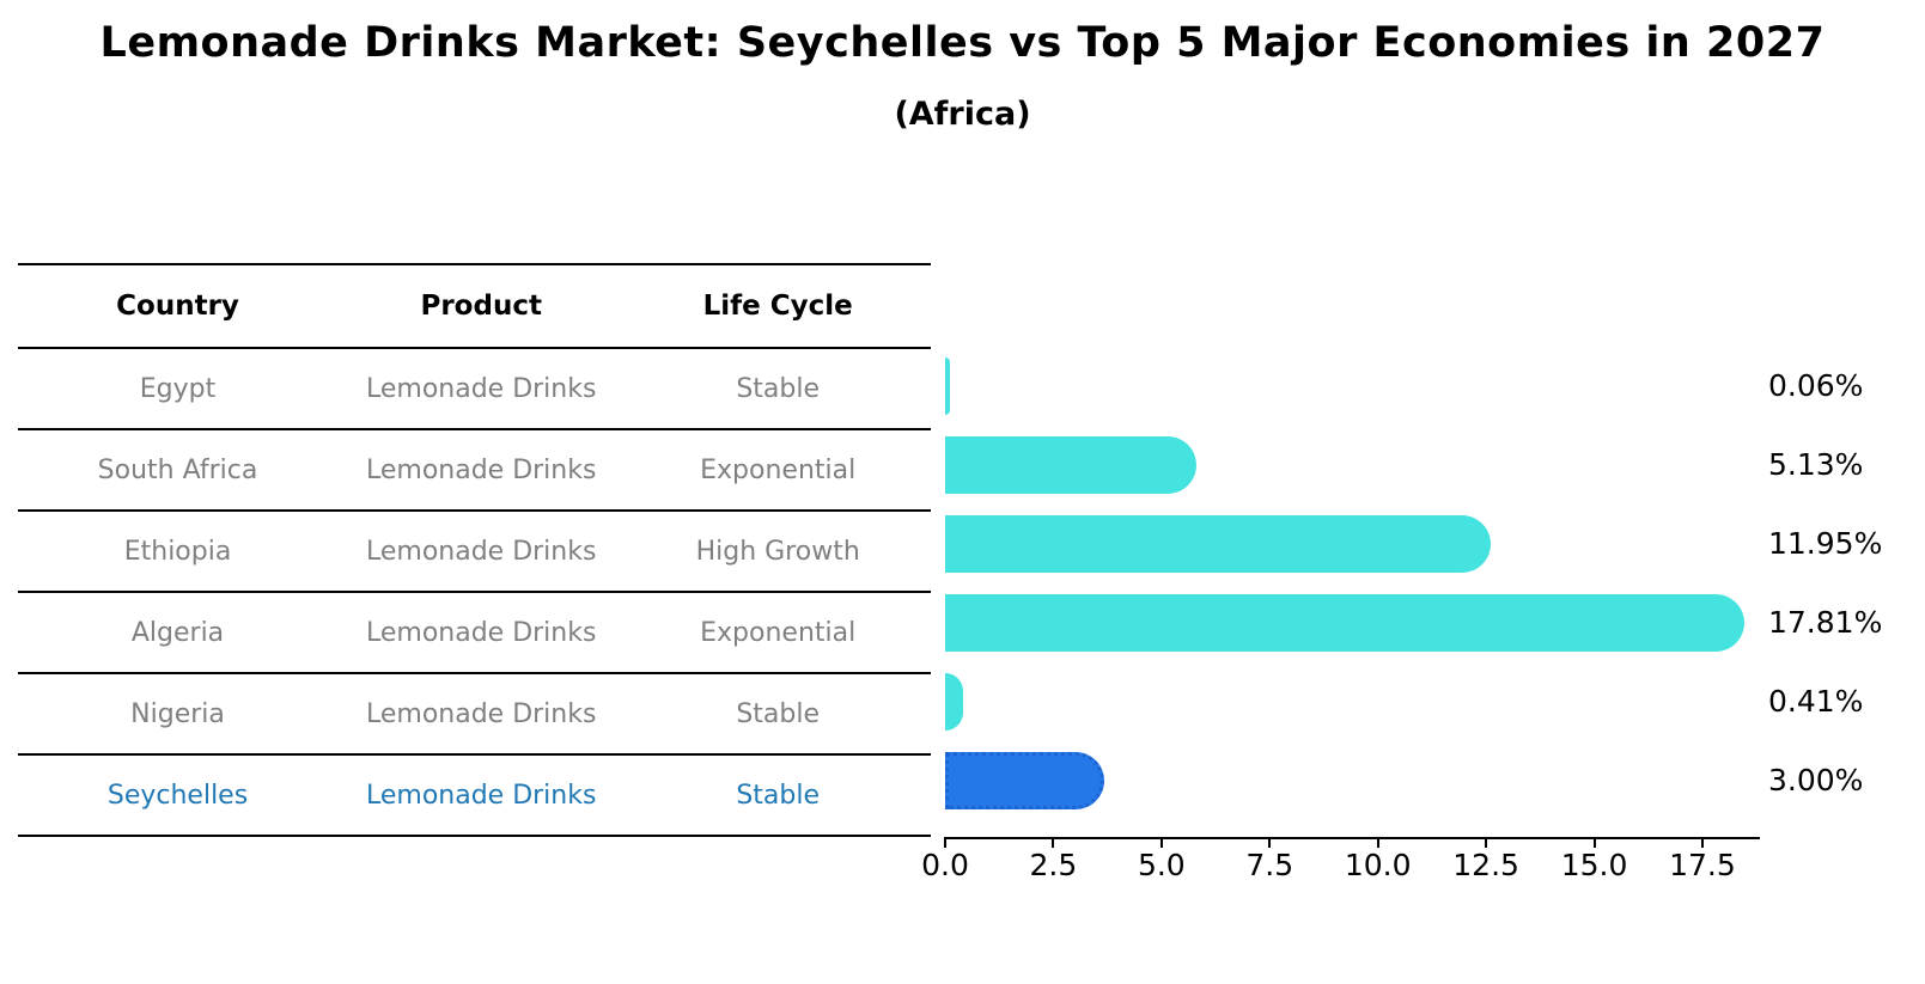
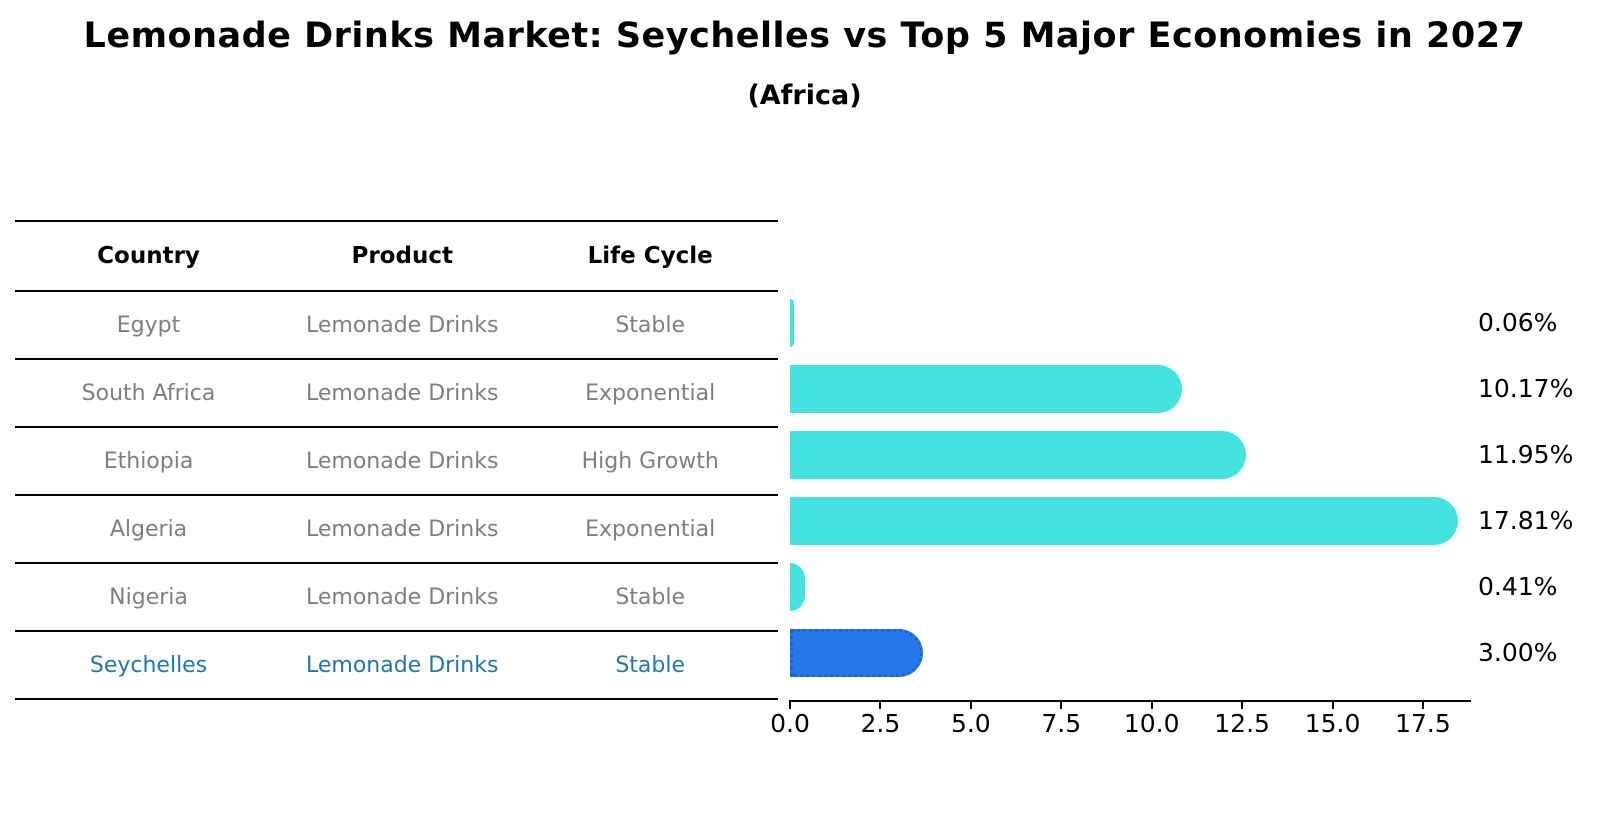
South Africa: 5.13% -> 10.17%
